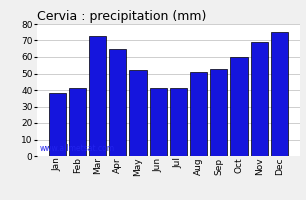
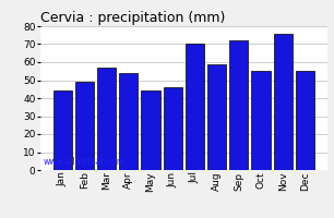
Jan: 38 -> 44
Feb: 41 -> 49
Mar: 73 -> 57
Apr: 65 -> 54
May: 52 -> 44
Jun: 41 -> 46
Jul: 41 -> 70
Aug: 51 -> 59
Sep: 53 -> 72
Oct: 60 -> 55
Nov: 69 -> 76
Dec: 75 -> 55
